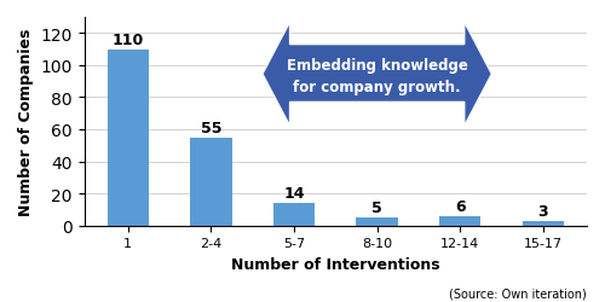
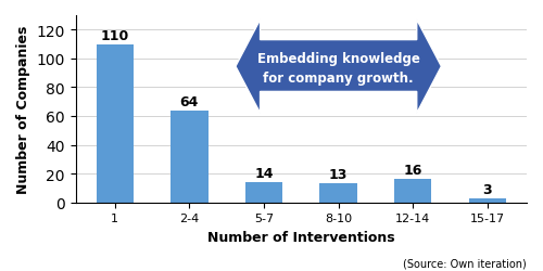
2-4: 55 -> 64
8-10: 5 -> 13
12-14: 6 -> 16
